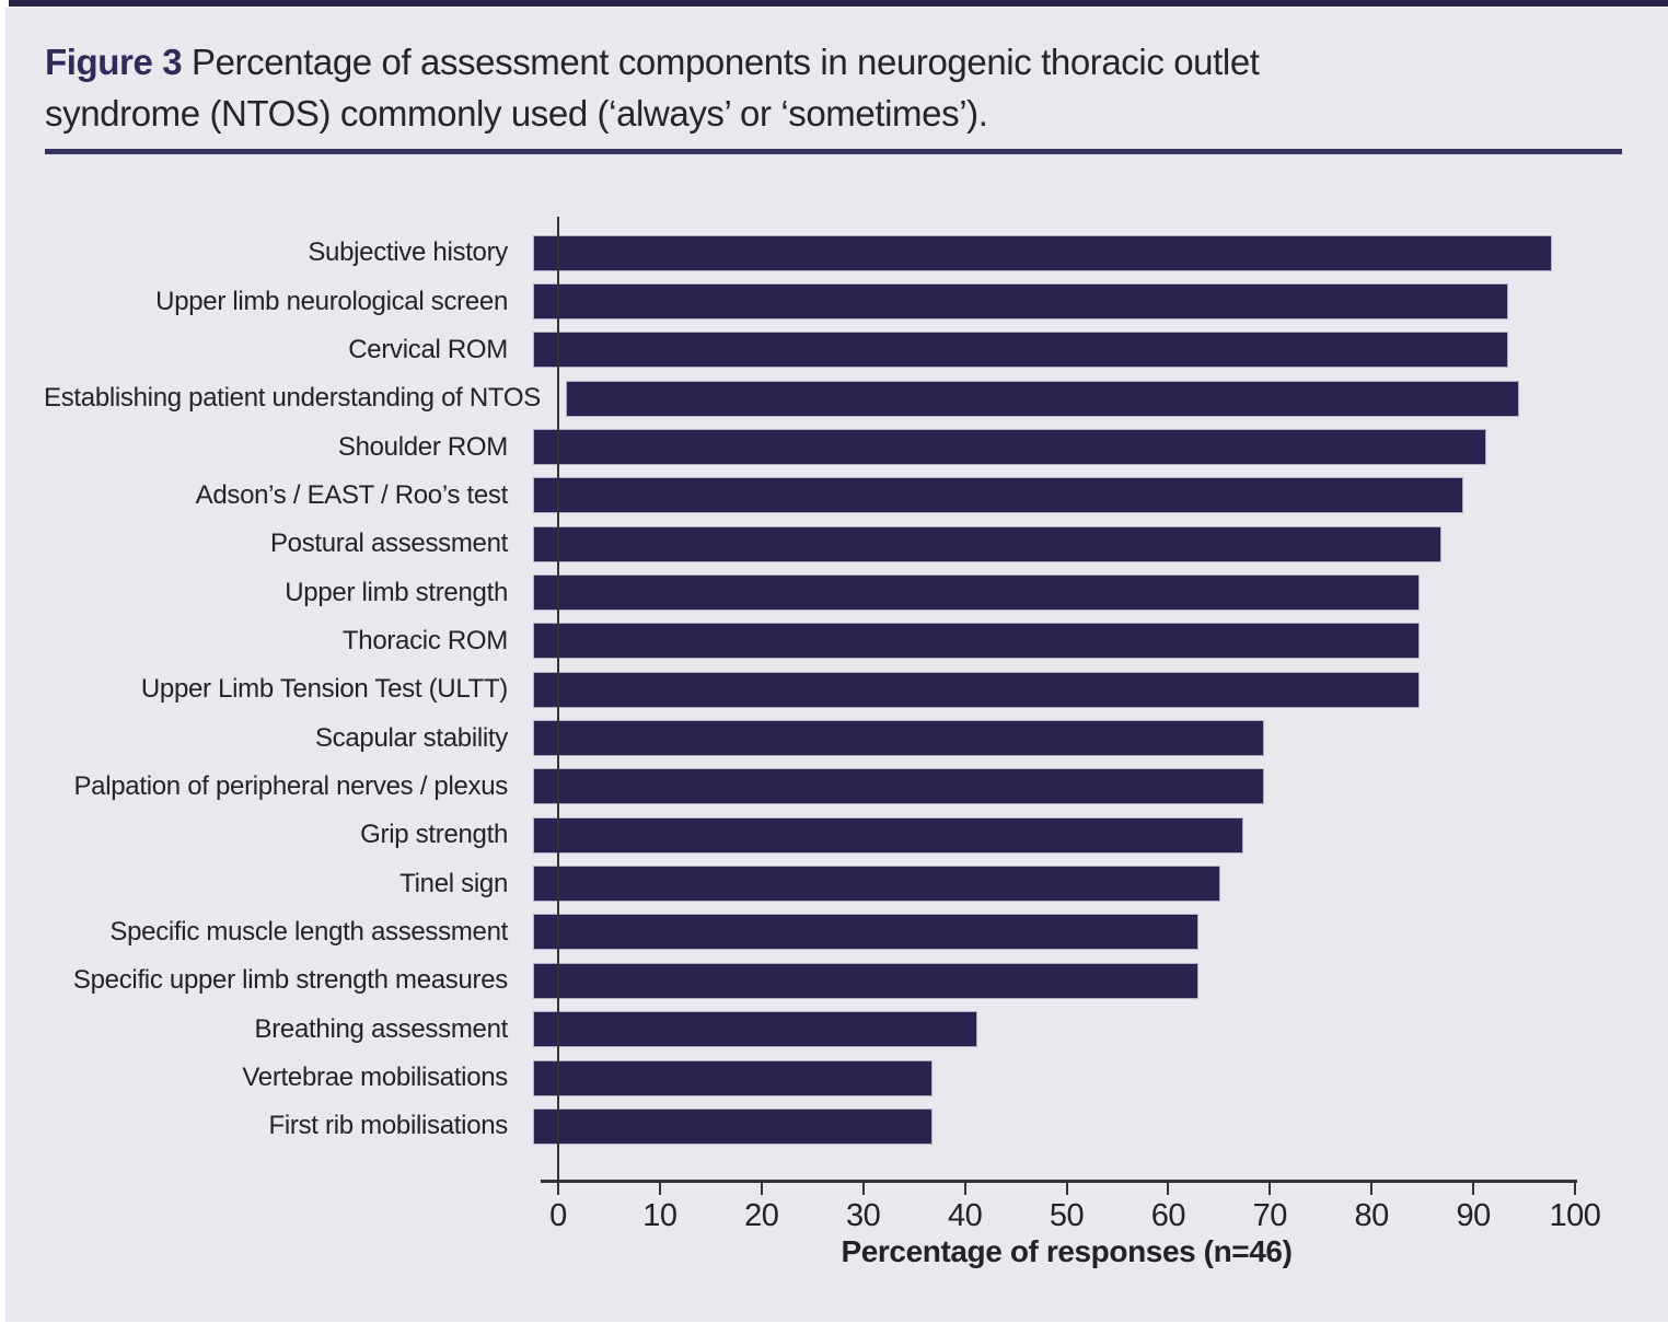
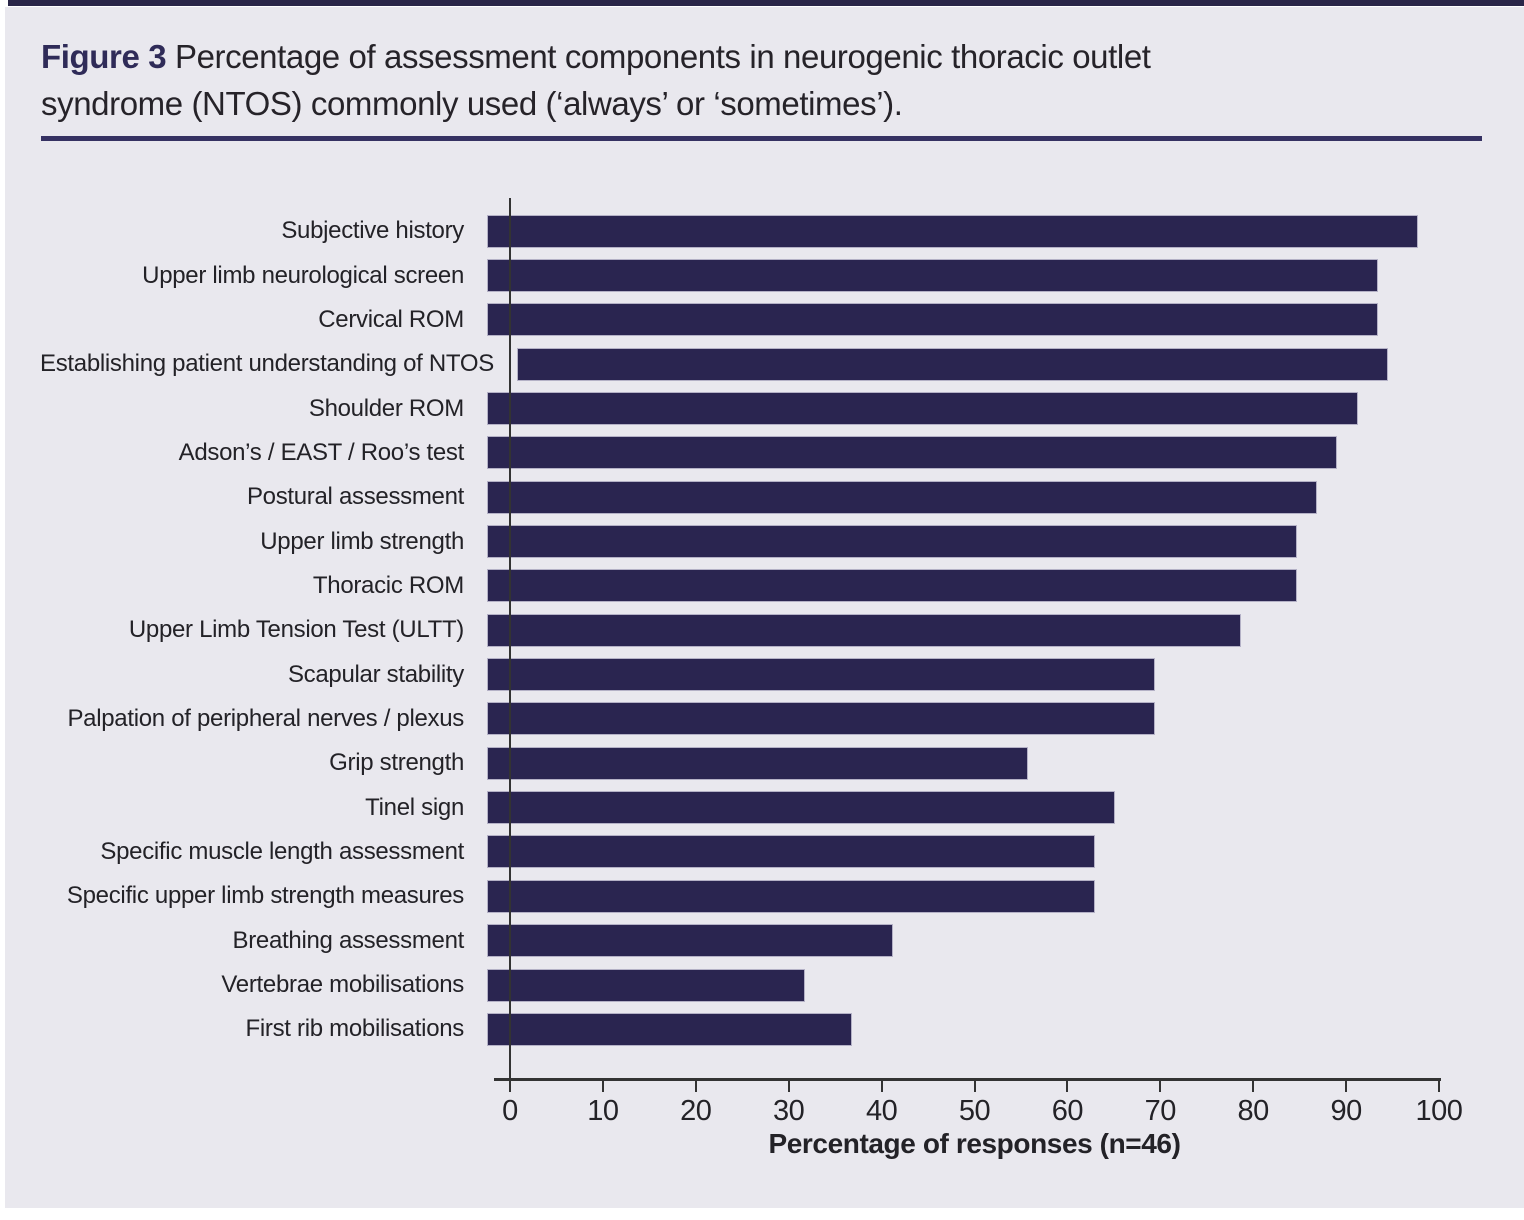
Upper Limb Tension Test (ULTT): 87 -> 81
Grip strength: 70 -> 58
Vertebrae mobilisations: 39 -> 34
